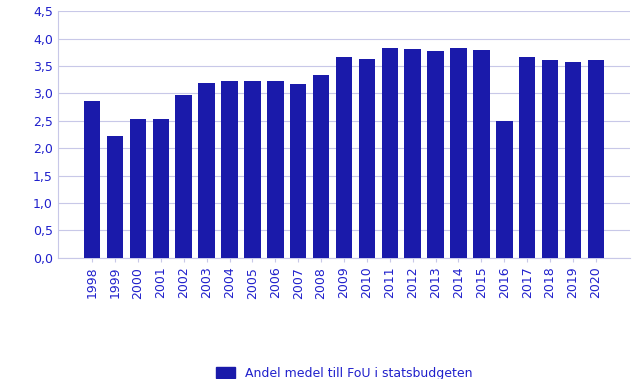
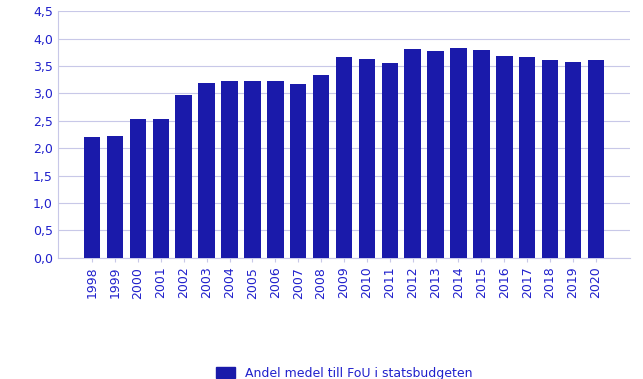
1998: 2,86 -> 2,21
2011: 3,84 -> 3,56
2016: 2,50 -> 3,68
